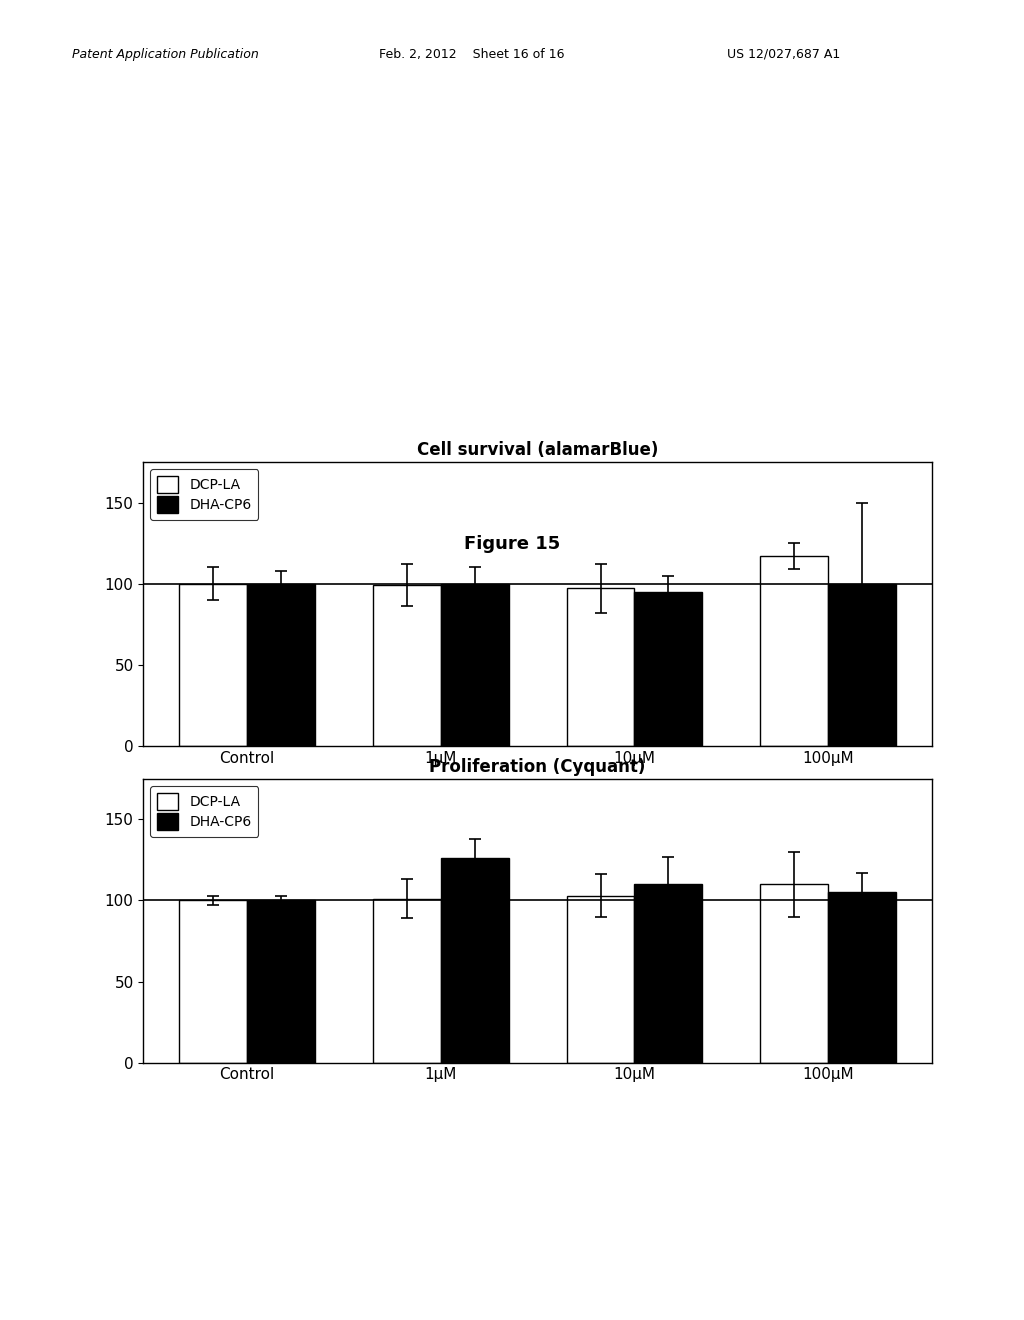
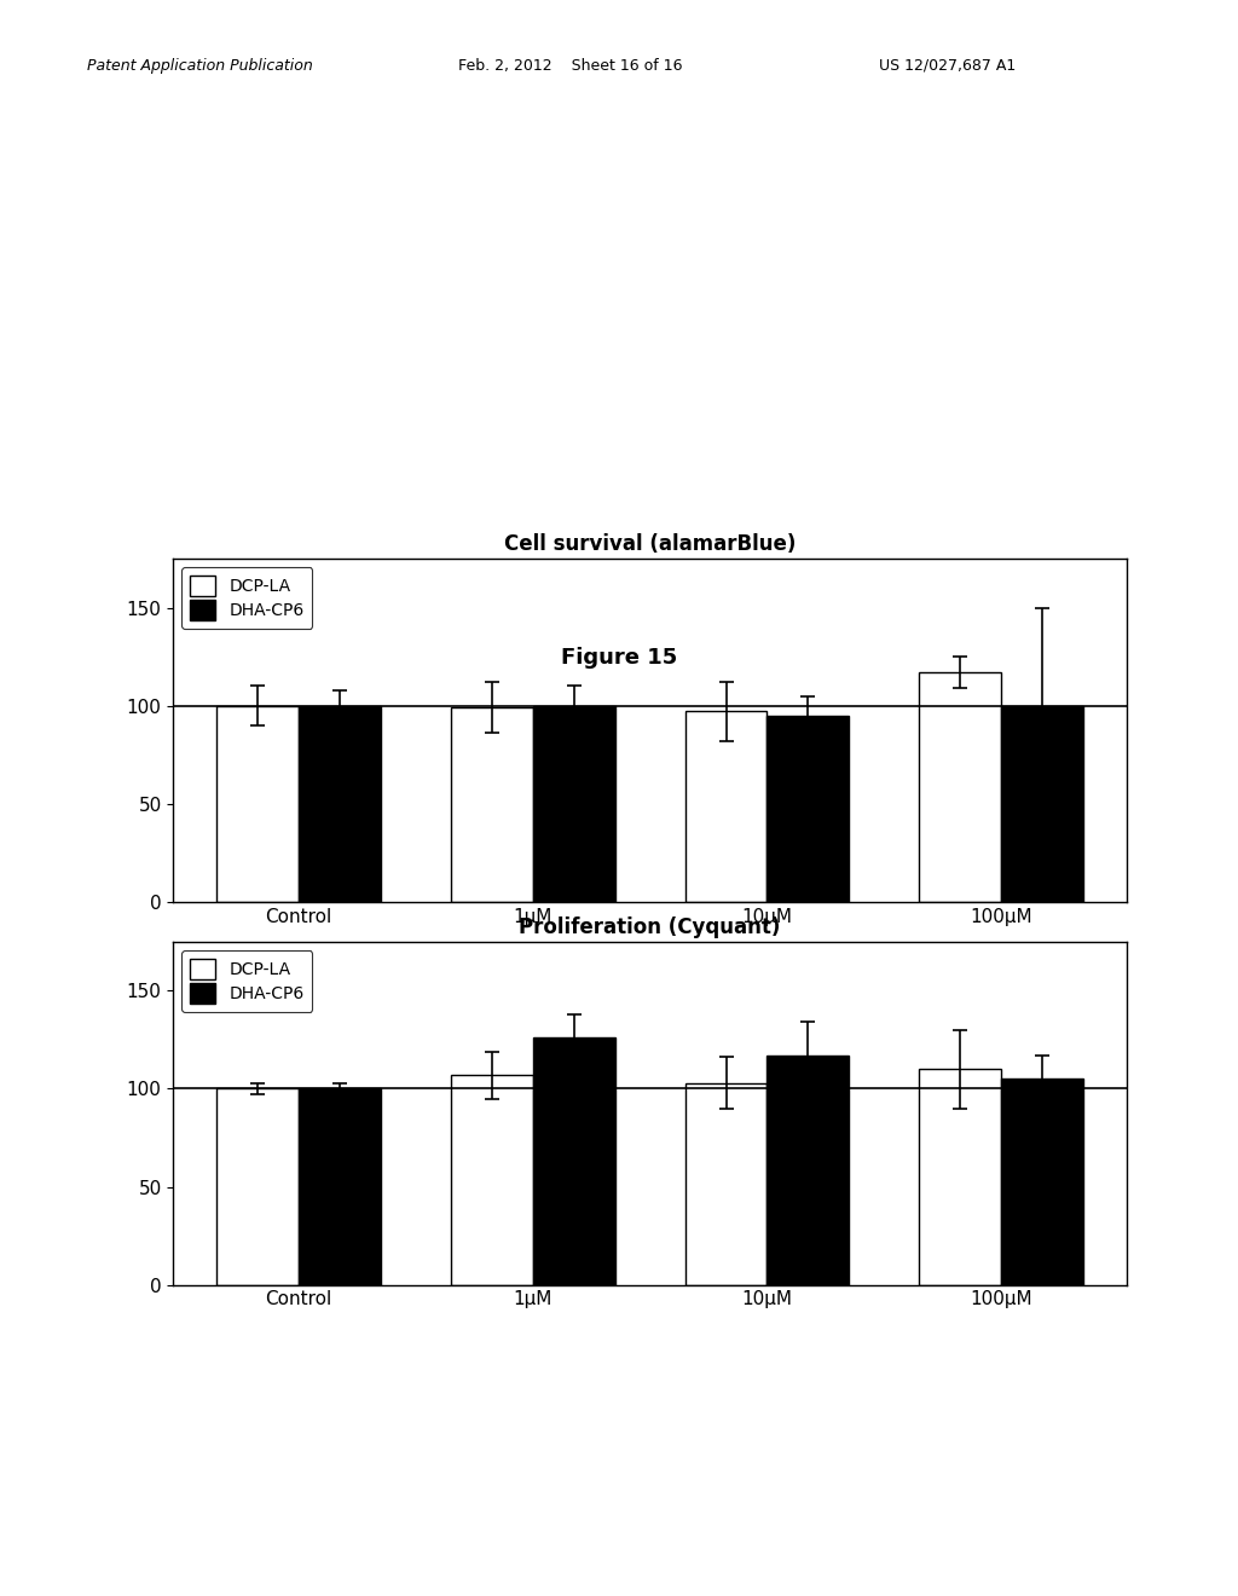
Proliferation (Cyquant)/DCP-LA/1μM: 101 -> 107
Proliferation (Cyquant)/DHA-CP6/10μM: 110 -> 117
